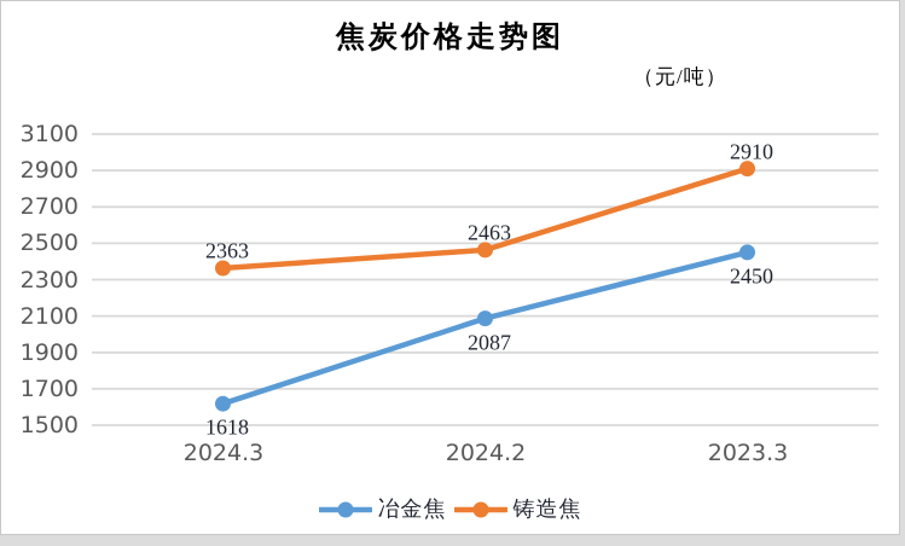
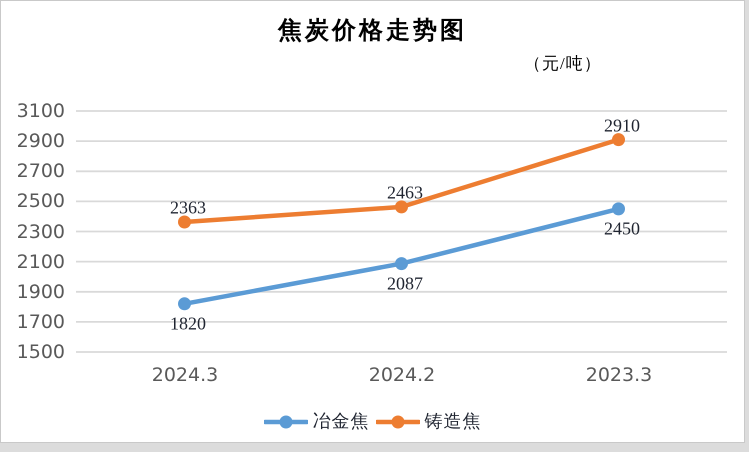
冶金焦/2024.3: 1618 -> 1820
